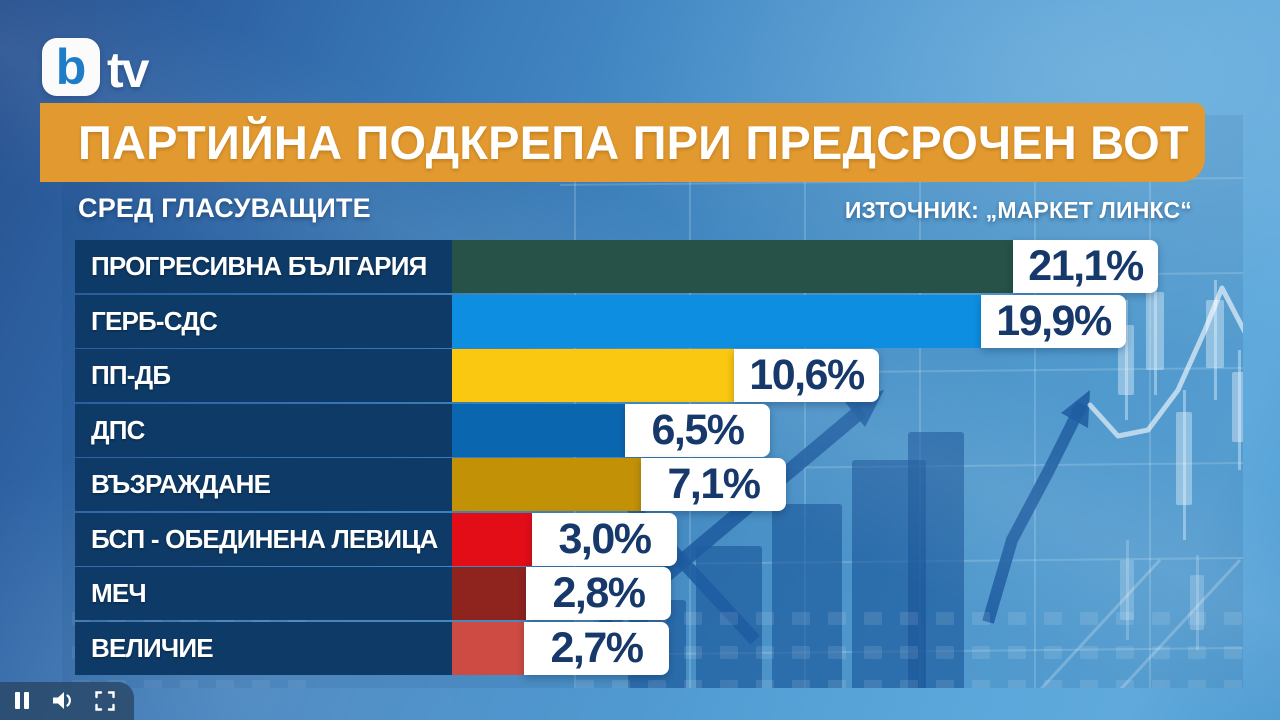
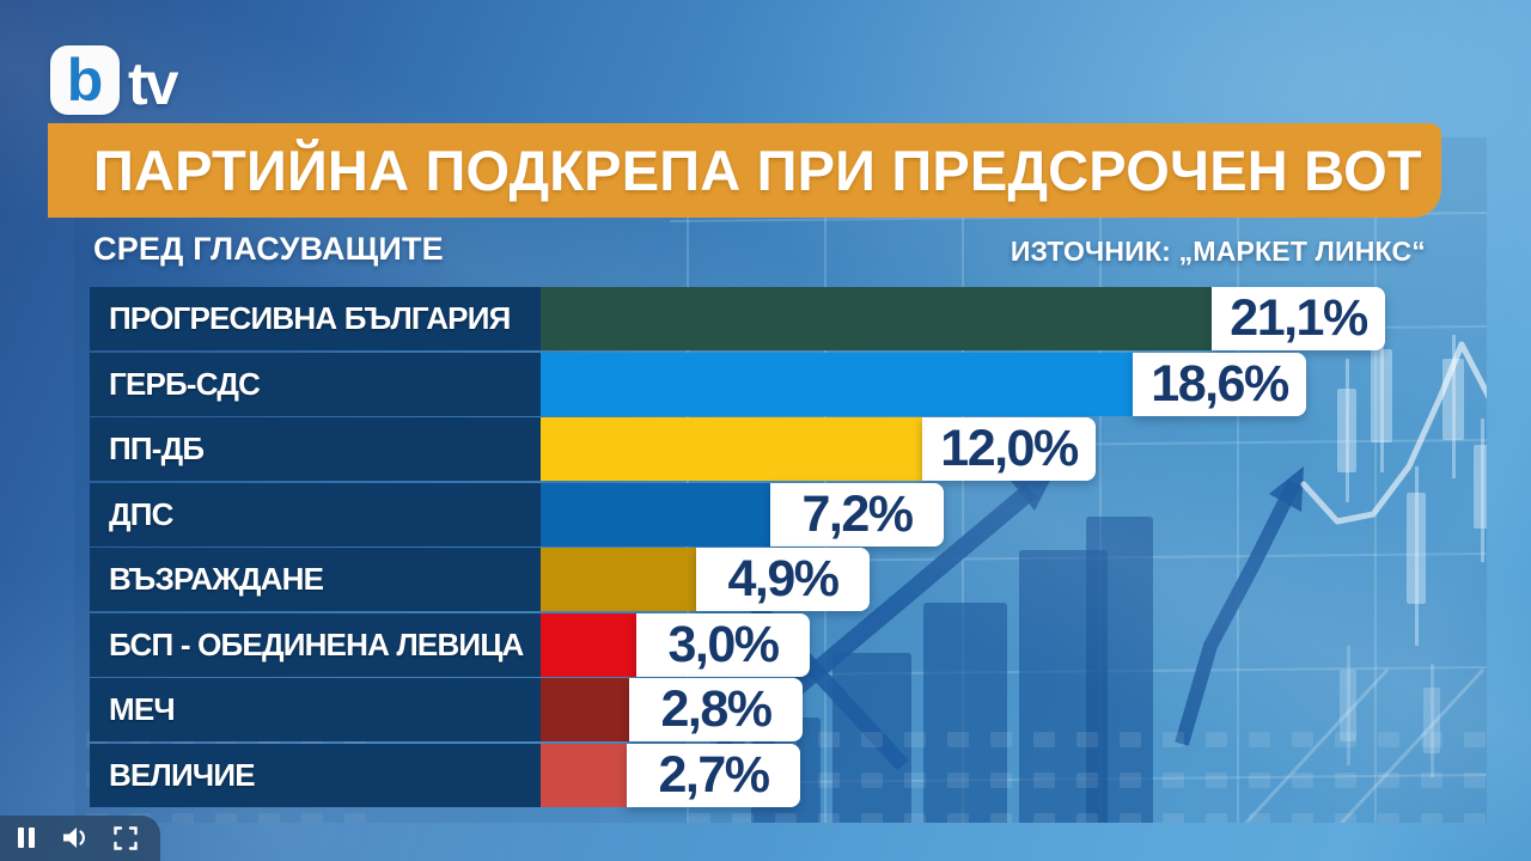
ГЕРБ-СДС: 19,9% -> 18,6%
ПП-ДБ: 10,6% -> 12,0%
ДПС: 6,5% -> 7,2%
ВЪЗРАЖДАНЕ: 7,1% -> 4,9%
